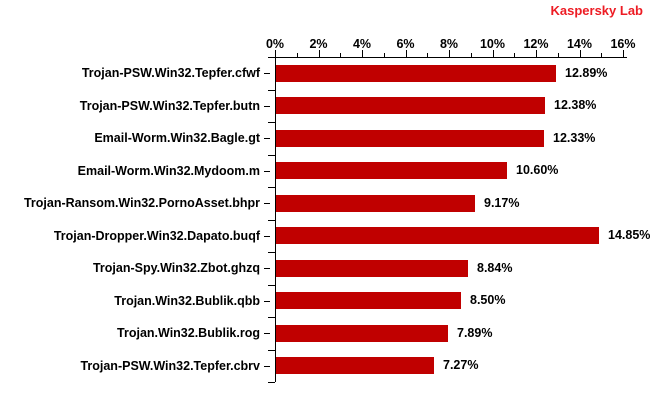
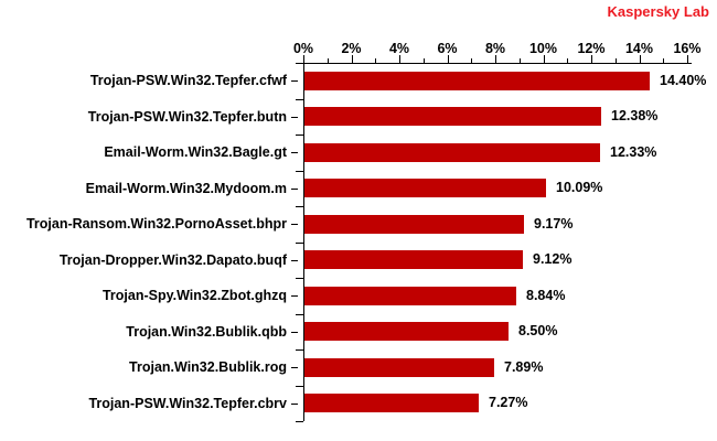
Trojan-PSW.Win32.Tepfer.cfwf: 12.89% -> 14.40%
Email-Worm.Win32.Mydoom.m: 10.60% -> 10.09%
Trojan-Dropper.Win32.Dapato.buqf: 14.85% -> 9.12%
